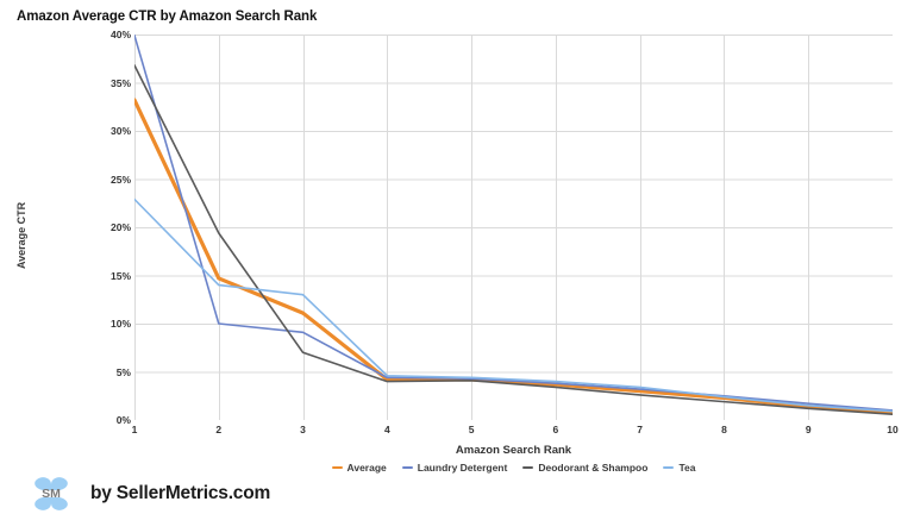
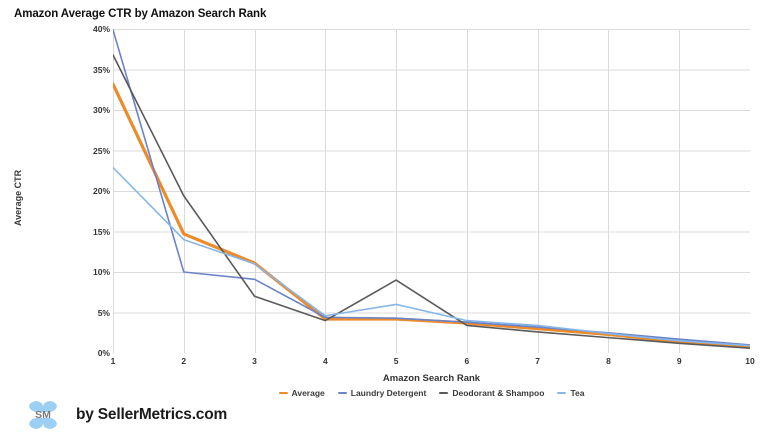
Tea/3: 13% -> 11%
Deodorant & Shampoo/5: 4% -> 9%
Tea/5: 4% -> 6%
